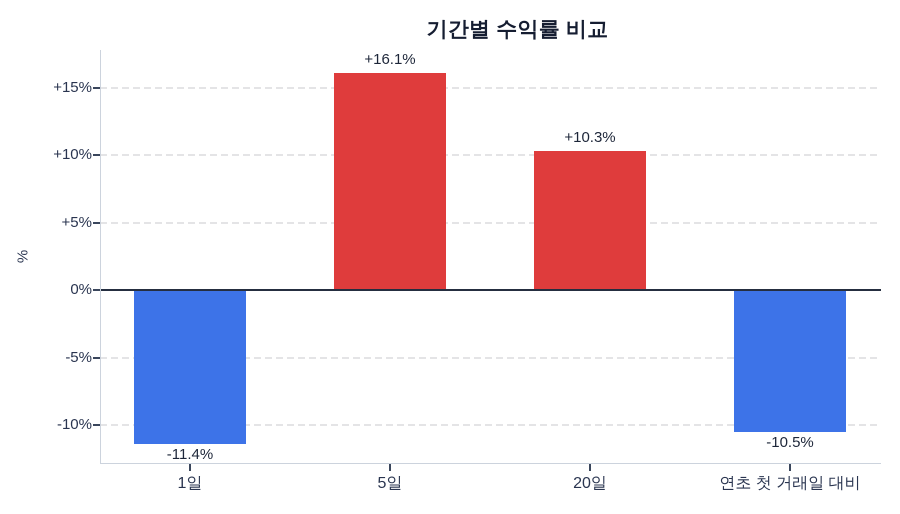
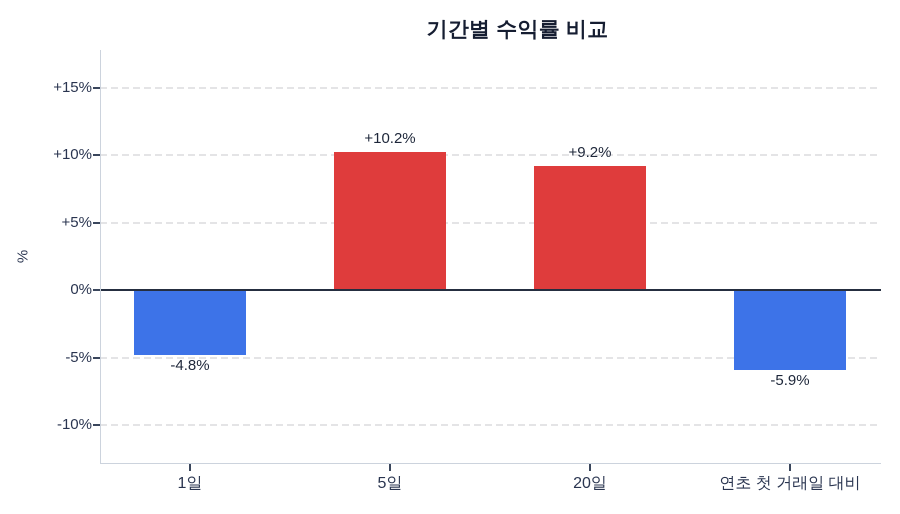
1일: -11.4% -> -4.8%
5일: +16.1% -> +10.2%
20일: +10.3% -> +9.2%
연초 첫 거래일 대비: -10.5% -> -5.9%
